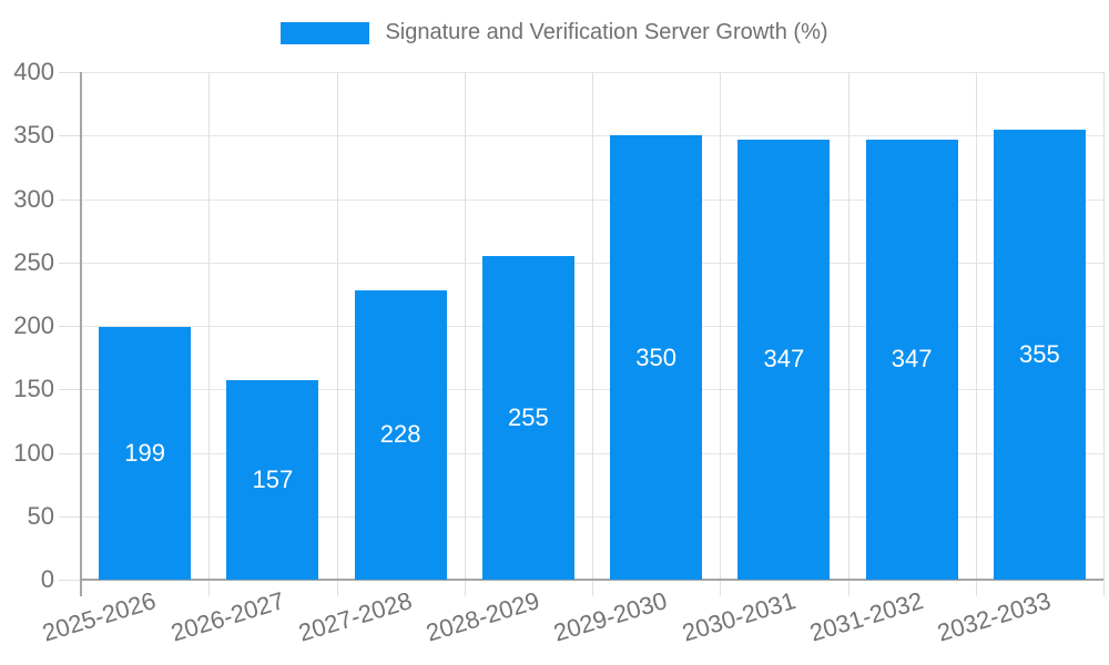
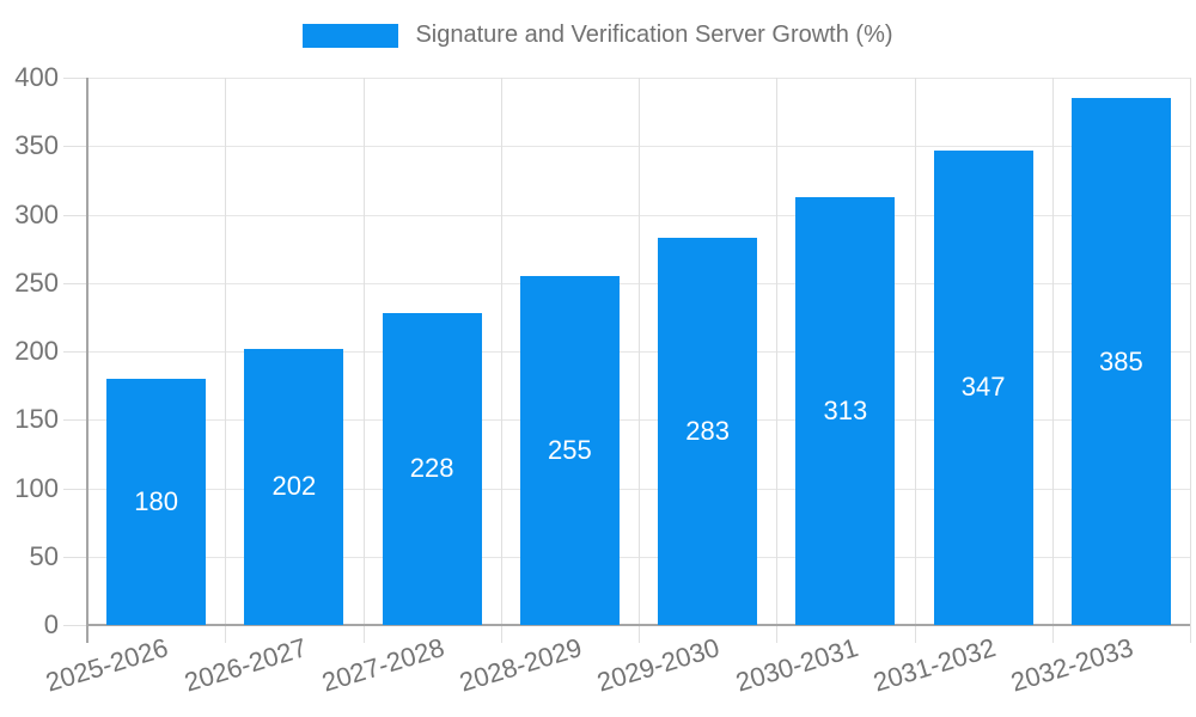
2025-2026: 199 -> 180
2026-2027: 157 -> 202
2029-2030: 350 -> 283
2030-2031: 347 -> 313
2032-2033: 355 -> 385
